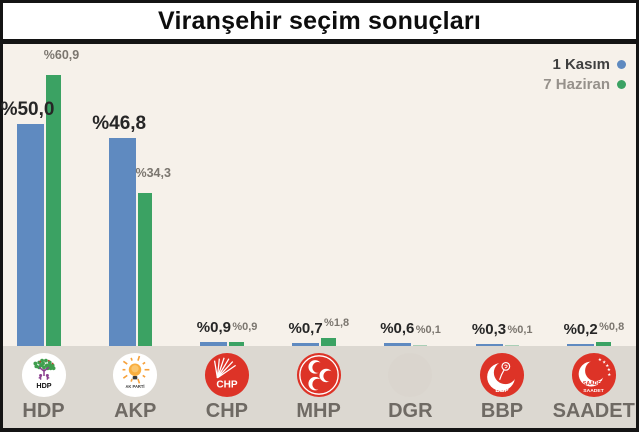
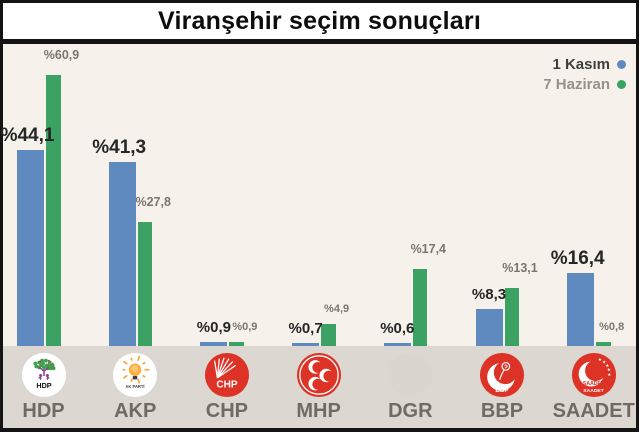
1 Kasım/HDP: 50,0 -> 44,1
1 Kasım/AKP: 46,8 -> 41,3
7 Haziran/AKP: 34,3 -> 27,8
7 Haziran/MHP: 1,8 -> 4,9
7 Haziran/DGR: 0,1 -> 17,4
1 Kasım/BBP: 0,3 -> 8,3
7 Haziran/BBP: 0,1 -> 13,1
1 Kasım/SAADET: 0,2 -> 16,4
